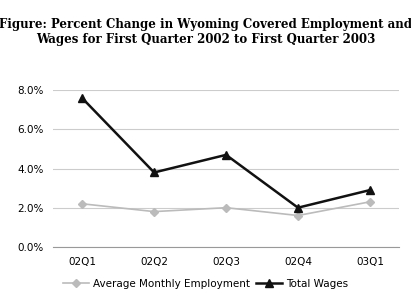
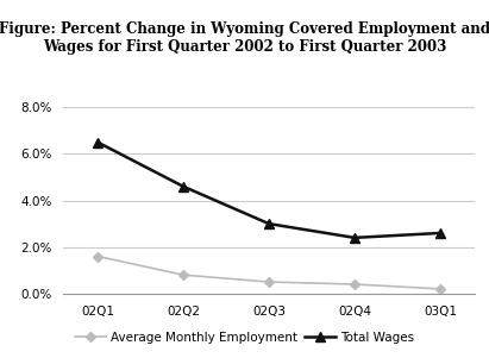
Average Monthly Employment/02Q1: 2.2% -> 1.6%
Total Wages/02Q1: 7.6% -> 6.5%
Average Monthly Employment/02Q2: 1.8% -> 0.8%
Total Wages/02Q2: 3.8% -> 4.6%
Average Monthly Employment/02Q3: 2.0% -> 0.5%
Total Wages/02Q3: 4.7% -> 3.0%
Average Monthly Employment/02Q4: 1.6% -> 0.4%
Total Wages/02Q4: 2.0% -> 2.4%
Average Monthly Employment/03Q1: 2.3% -> 0.2%
Total Wages/03Q1: 2.9% -> 2.6%
